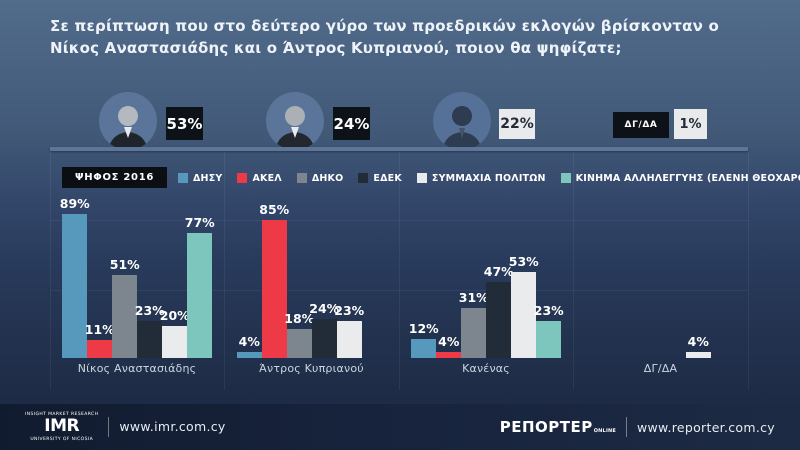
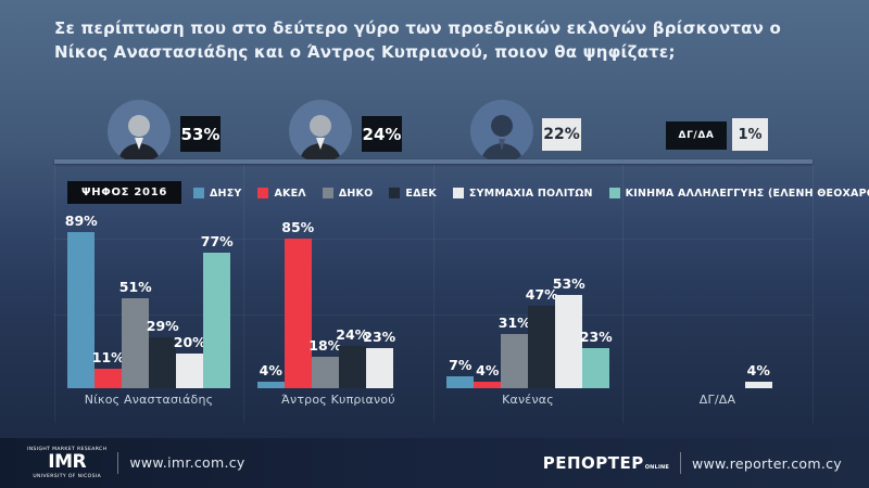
ΕΔΕΚ/Νίκος Αναστασιάδης: 23% -> 29%
ΔΗΣΥ/Κανένας: 12% -> 7%
